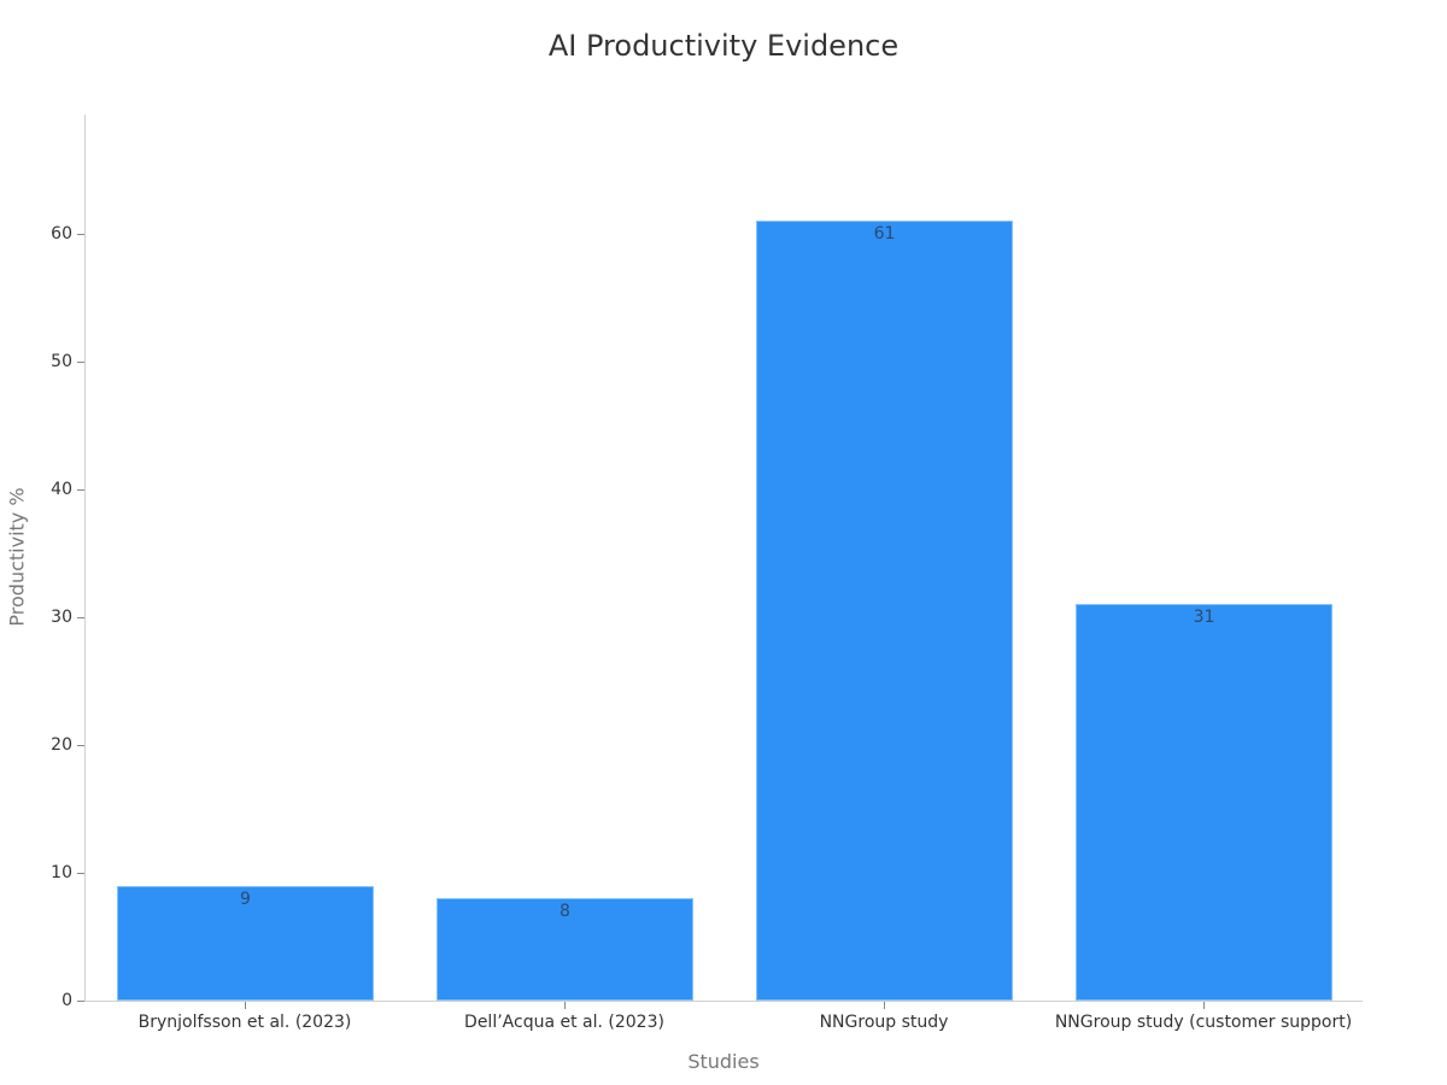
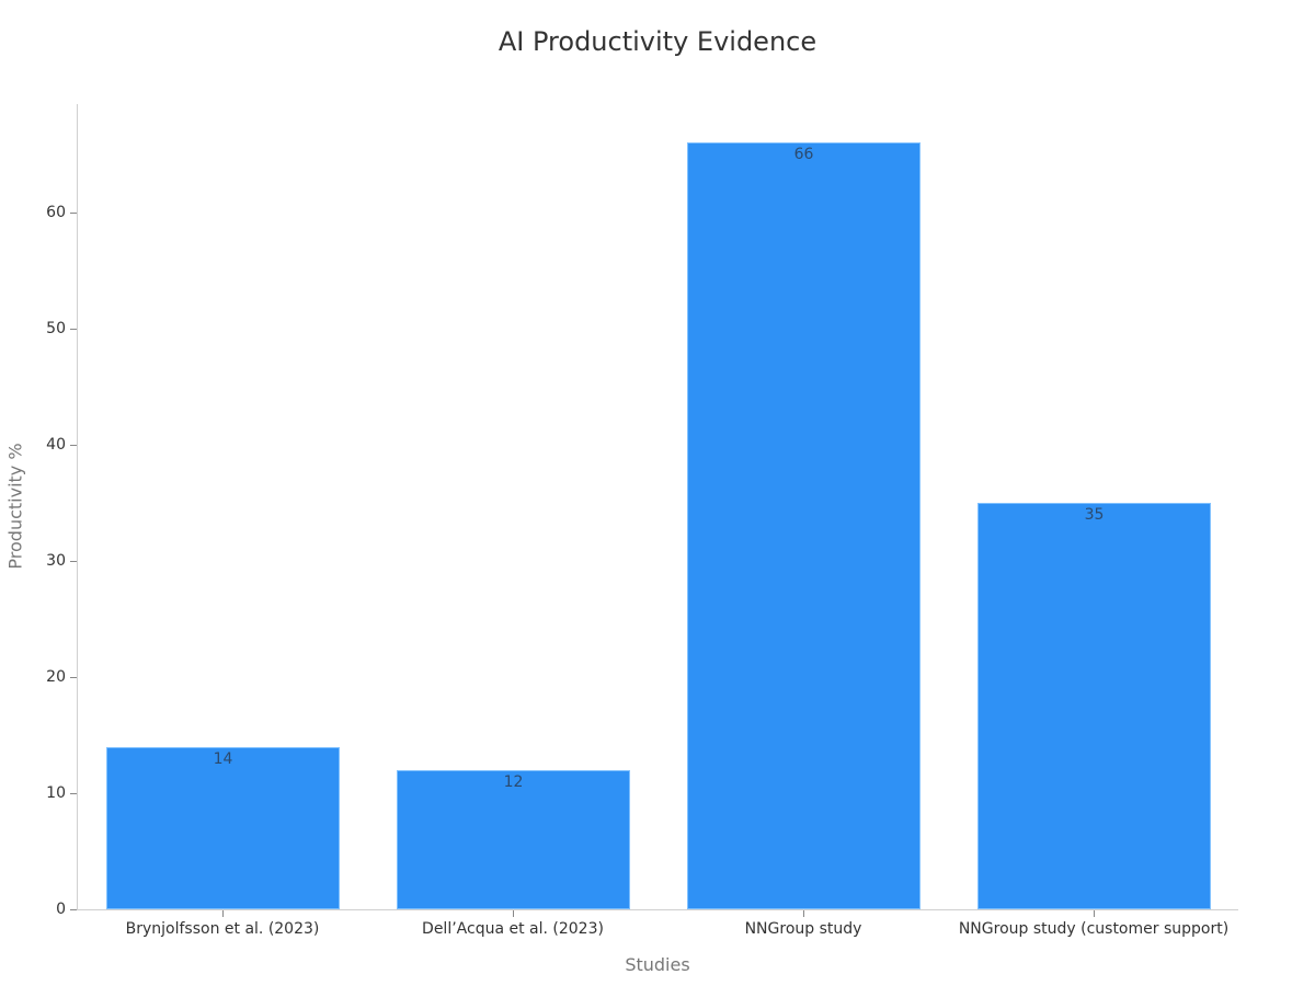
Brynjolfsson et al. (2023): 9 -> 14
Dell’Acqua et al. (2023): 8 -> 12
NNGroup study: 61 -> 66
NNGroup study (customer support): 31 -> 35
